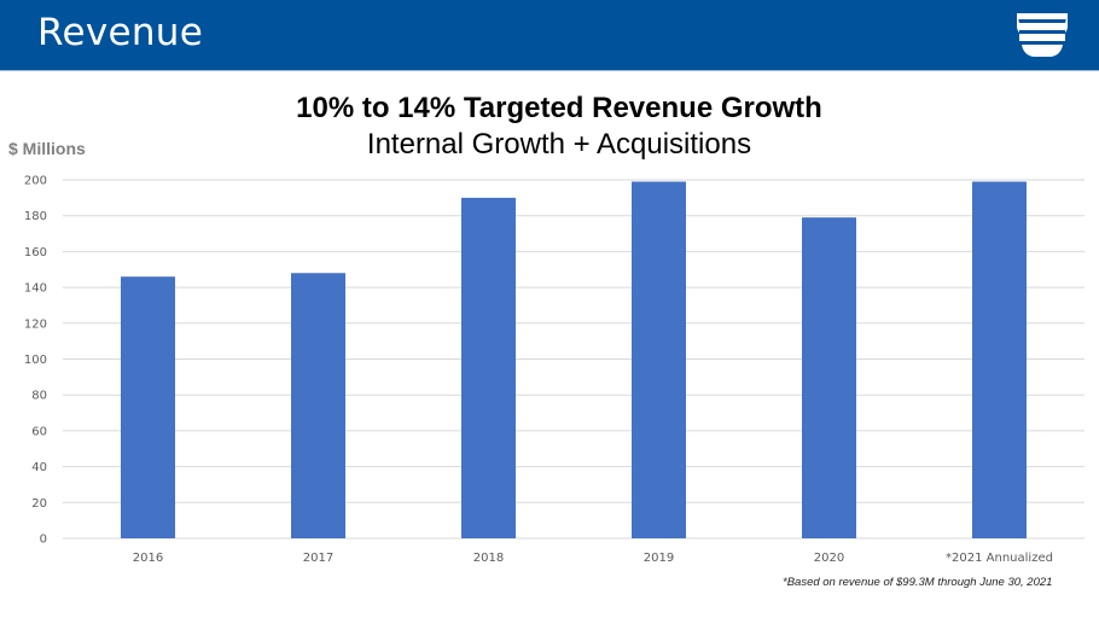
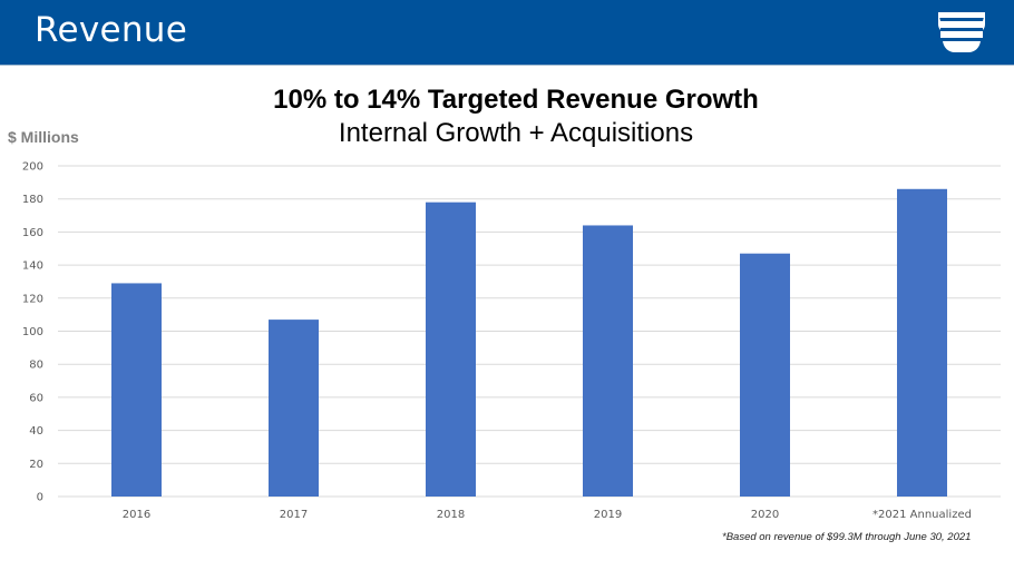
2016: 146 -> 129
2017: 148 -> 107
2018: 190 -> 178
2019: 199 -> 164
2020: 179 -> 147
*2021 Annualized: 199 -> 186
